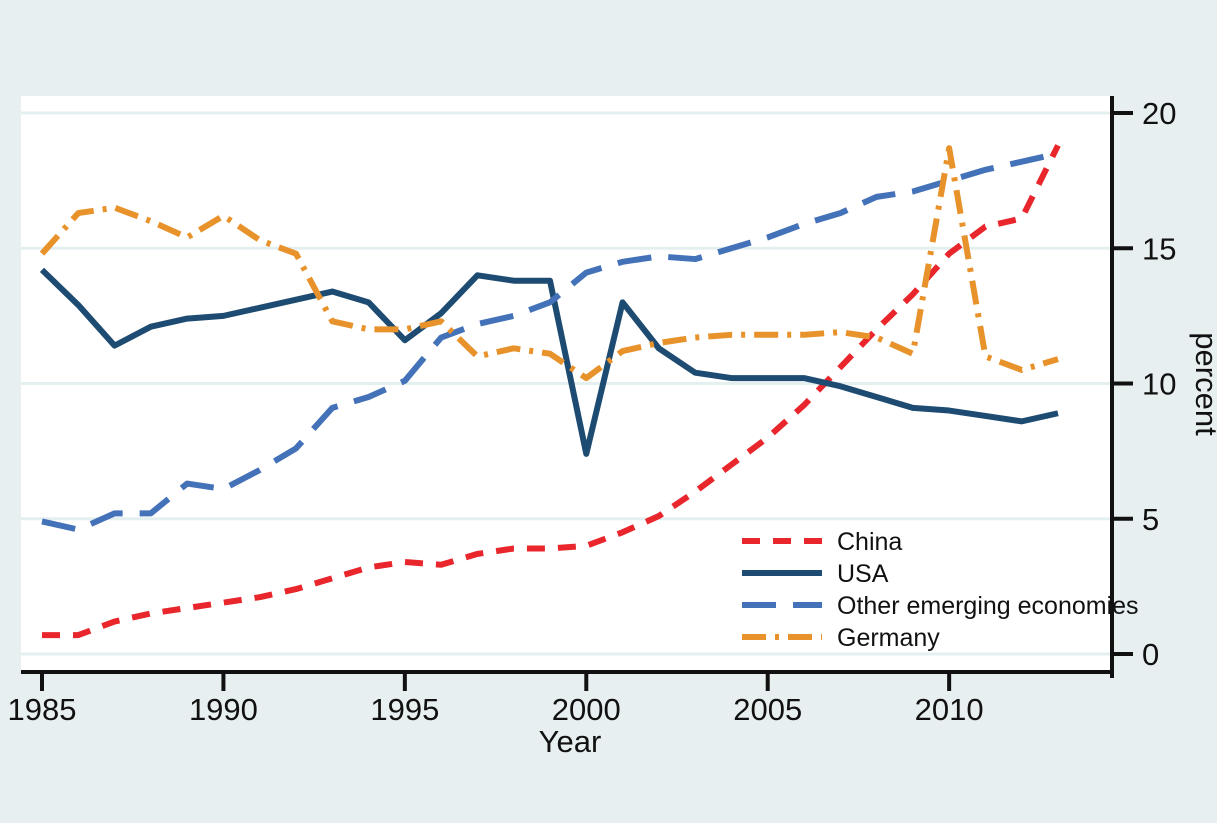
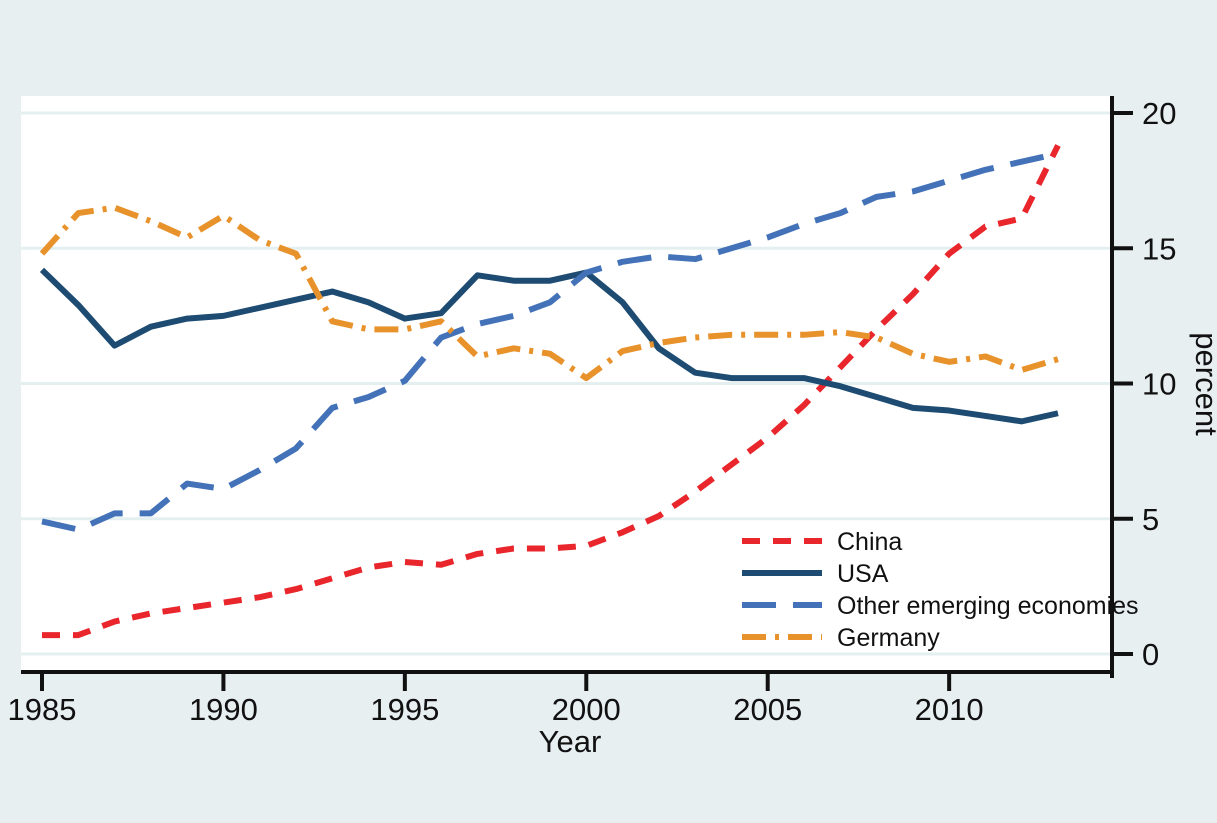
USA/1995: 11.6 -> 12.4
USA/2000: 7.4 -> 14.1
Germany/2010: 18.7 -> 10.8
